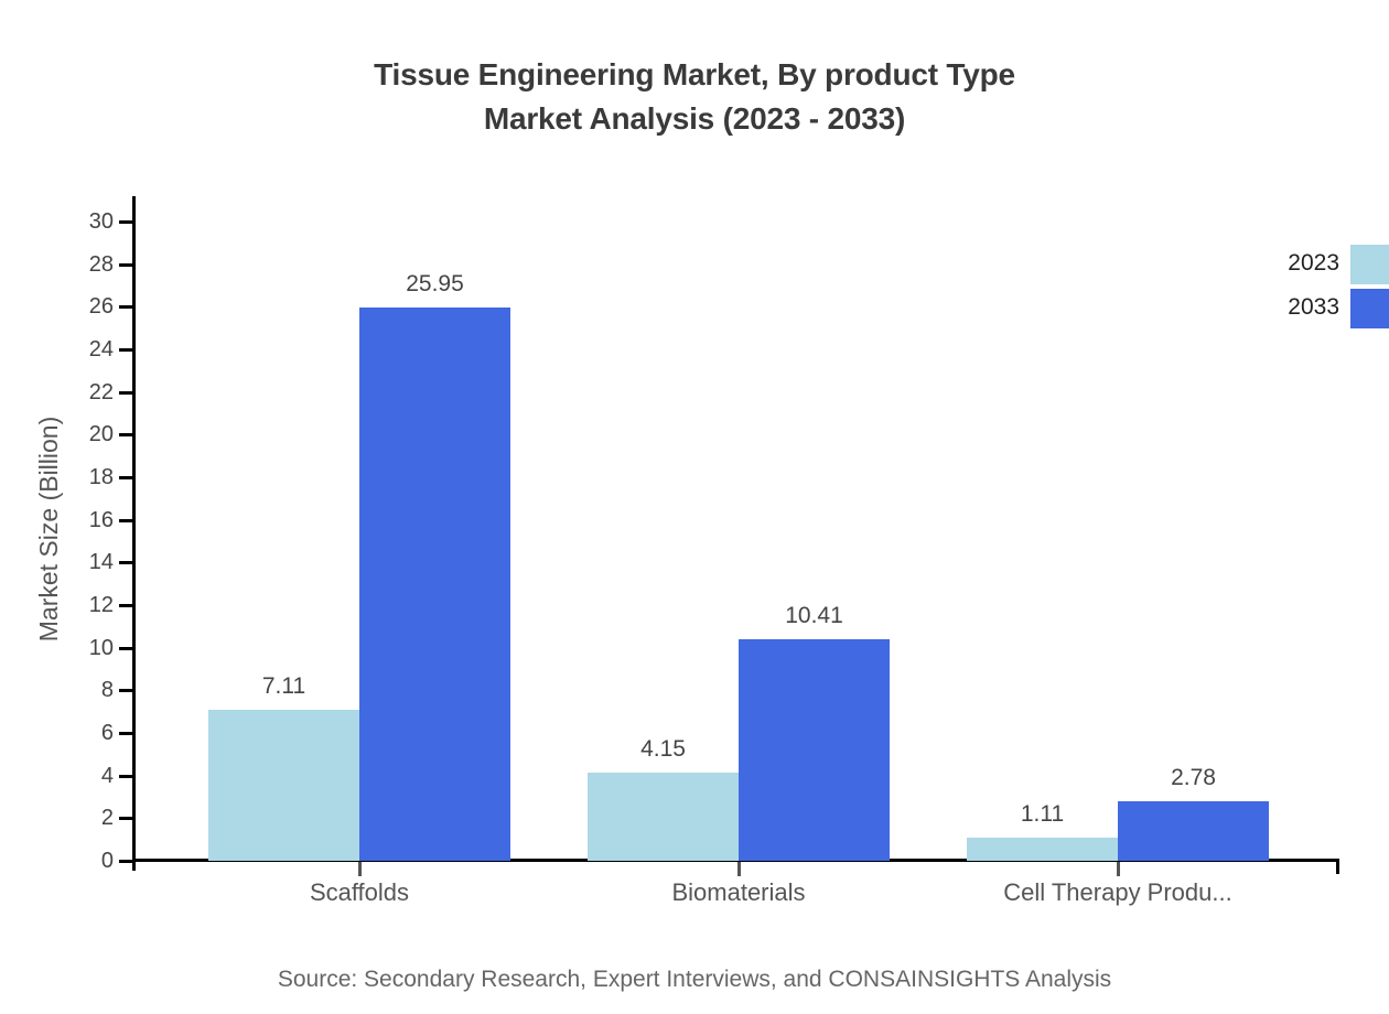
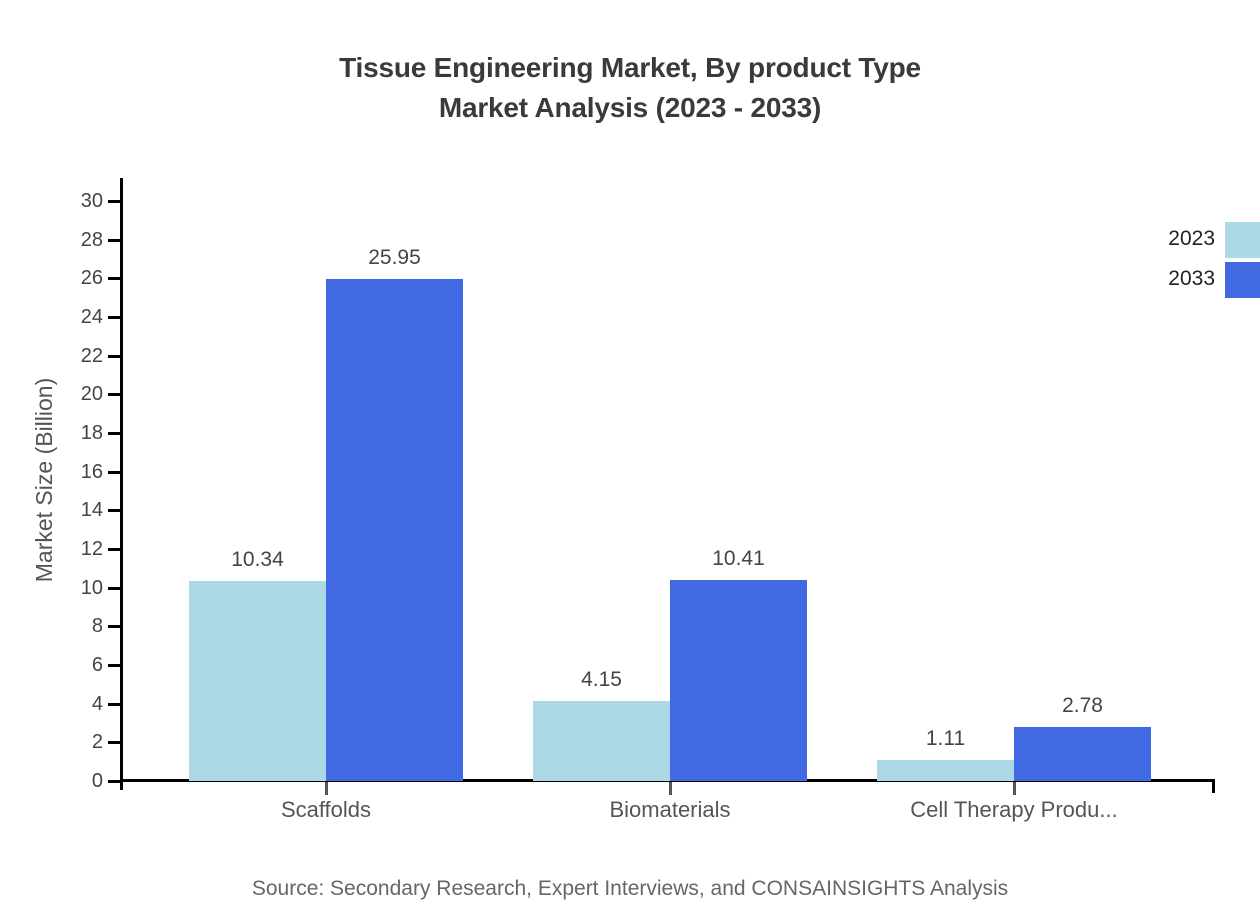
2023/Scaffolds: 7.11 -> 10.34
